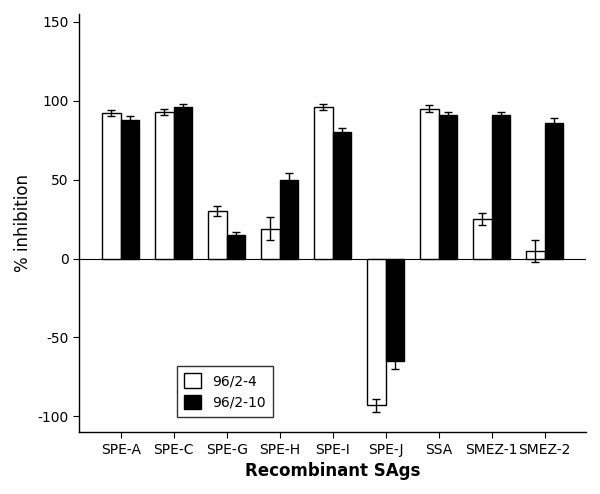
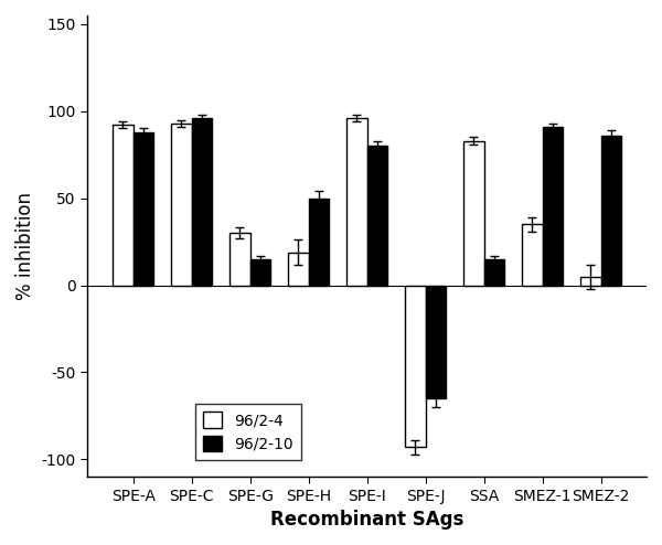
96/2-4/SSA: 95 -> 83
96/2-10/SSA: 91 -> 15
96/2-4/SMEZ-1: 25 -> 35
